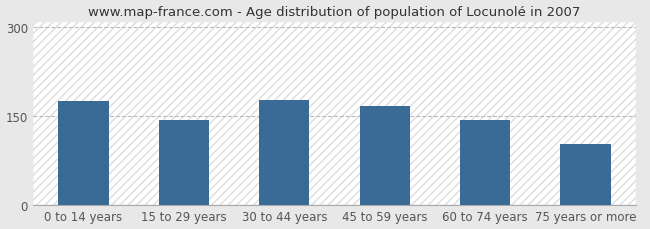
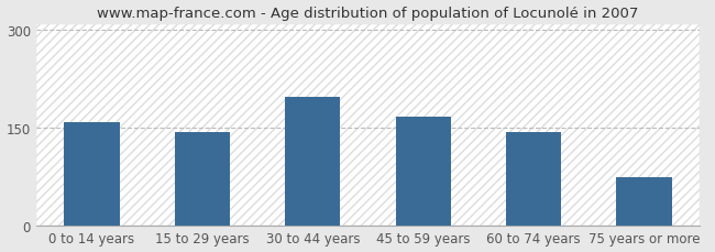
0 to 14 years: 176 -> 158
30 to 44 years: 178 -> 198
75 years or more: 103 -> 74
